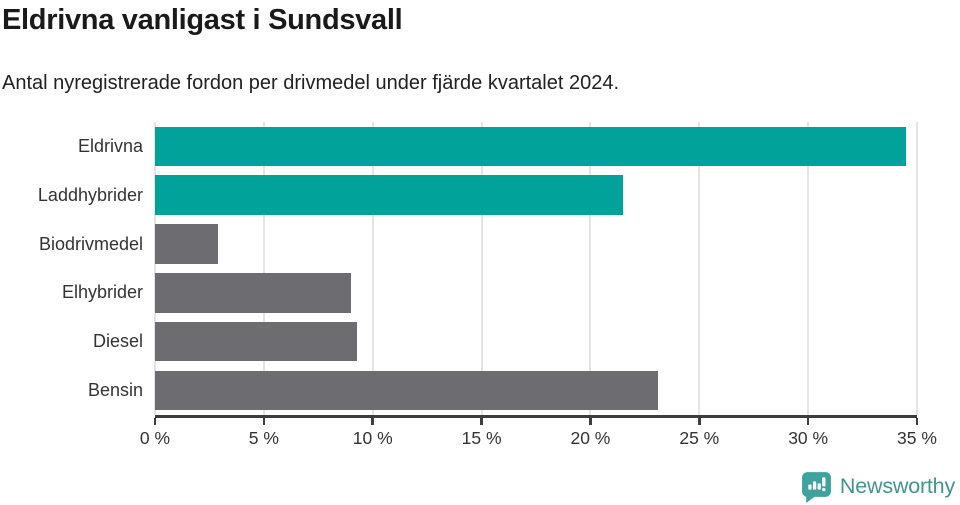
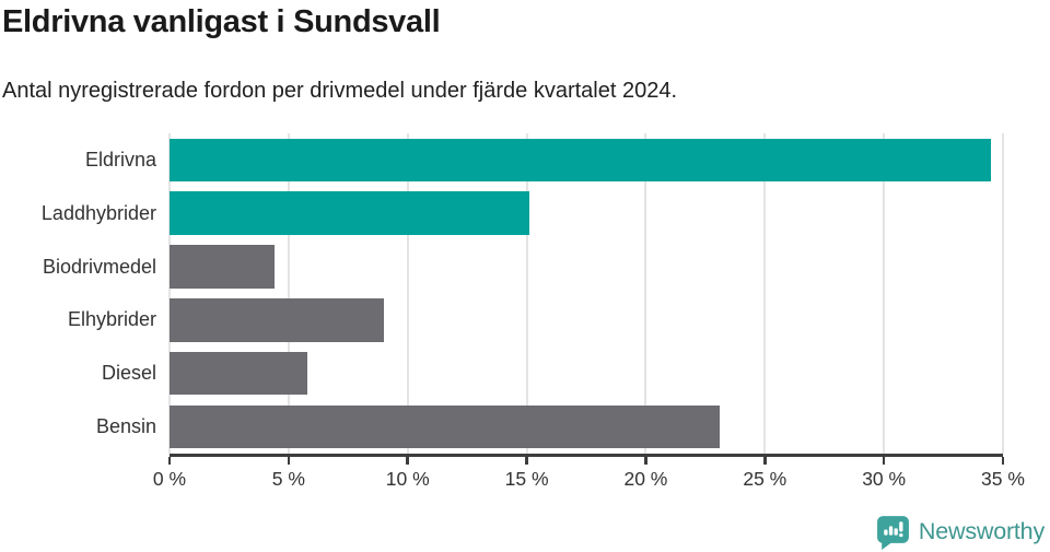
Laddhybrider: 21.5% -> 15.1%
Biodrivmedel: 2.9% -> 4.4%
Diesel: 9.3% -> 5.8%
